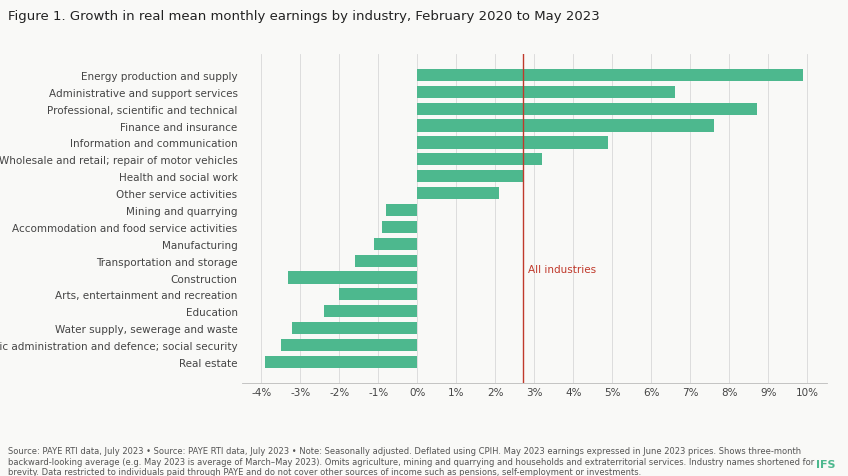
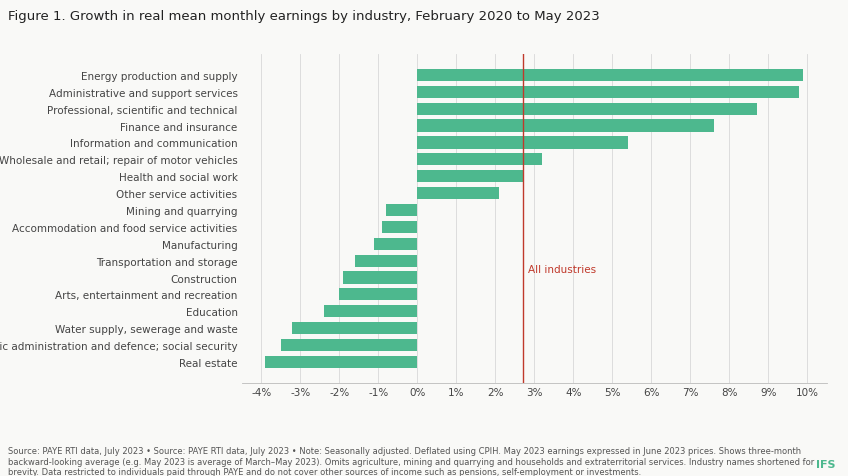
Administrative and support services: 6.6% -> 9.8%
Information and communication: 4.9% -> 5.4%
Construction: -3.3% -> -1.9%
